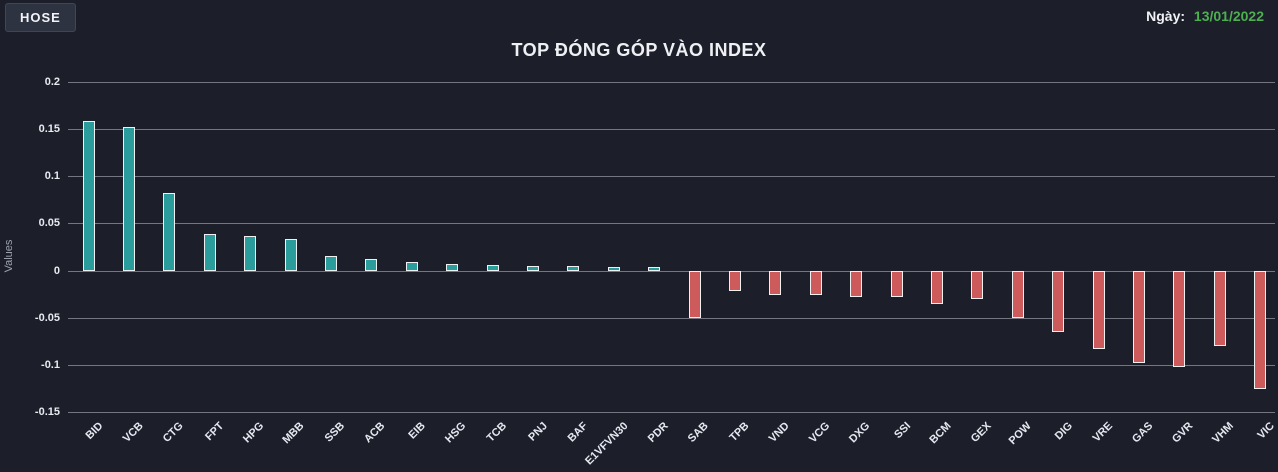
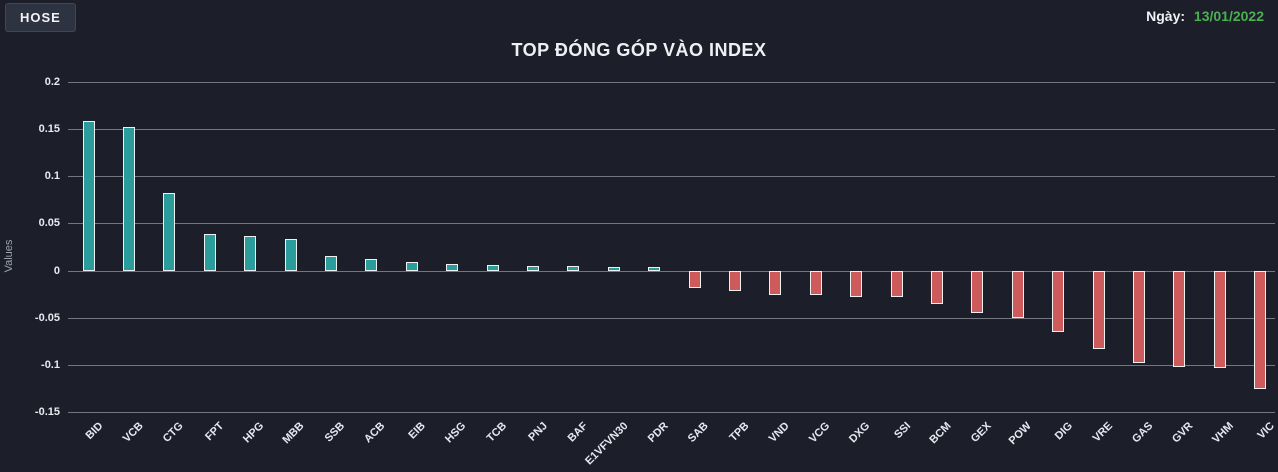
SAB: -0.05 -> -0.02
GEX: -0.03 -> -0.04
VHM: -0.08 -> -0.10
